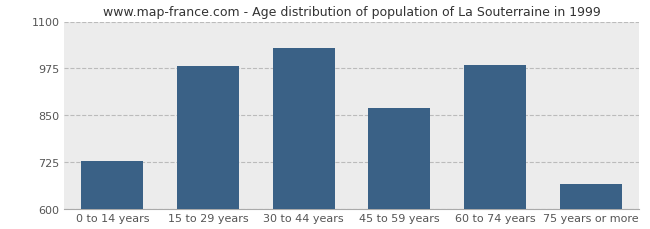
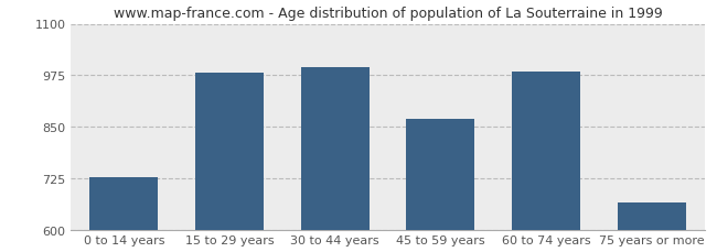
30 to 44 years: 1030 -> 995
